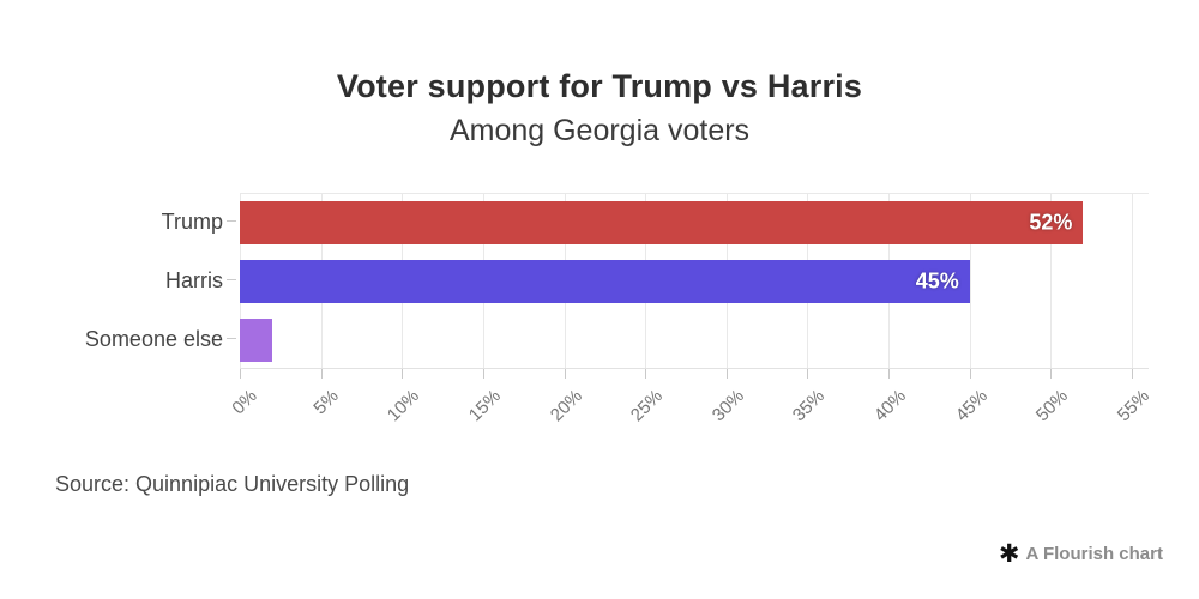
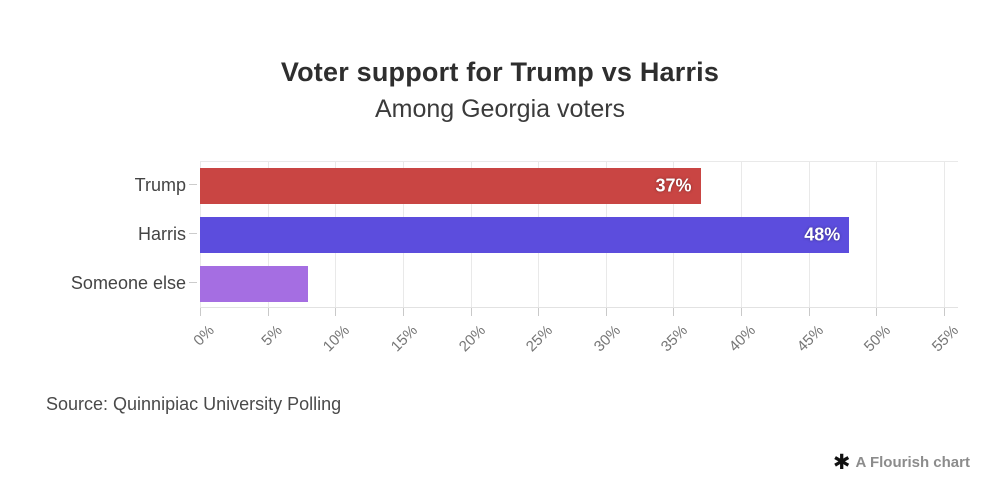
Trump: 52% -> 37%
Harris: 45% -> 48%
Someone else: 2% -> 8%
